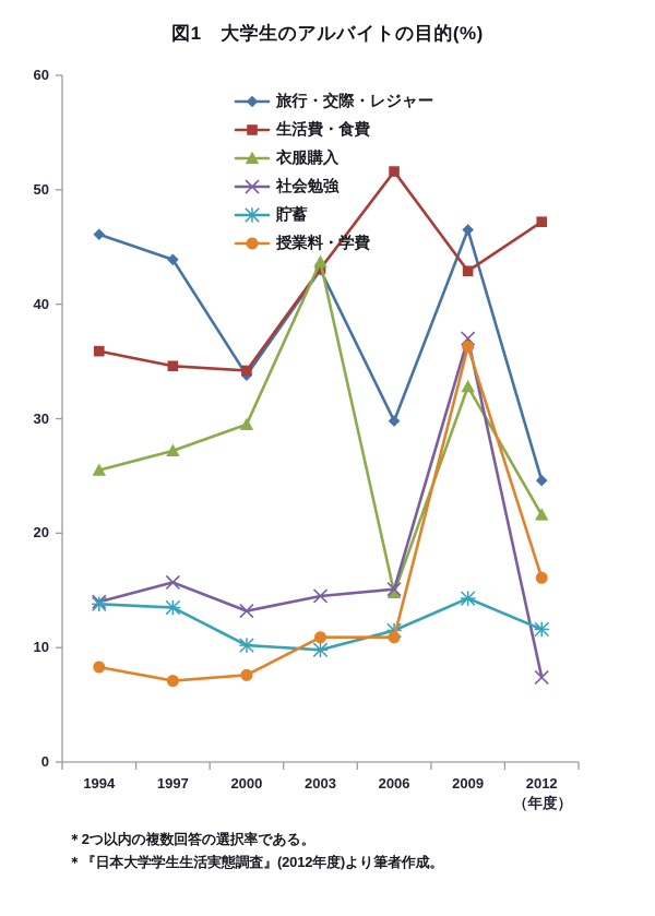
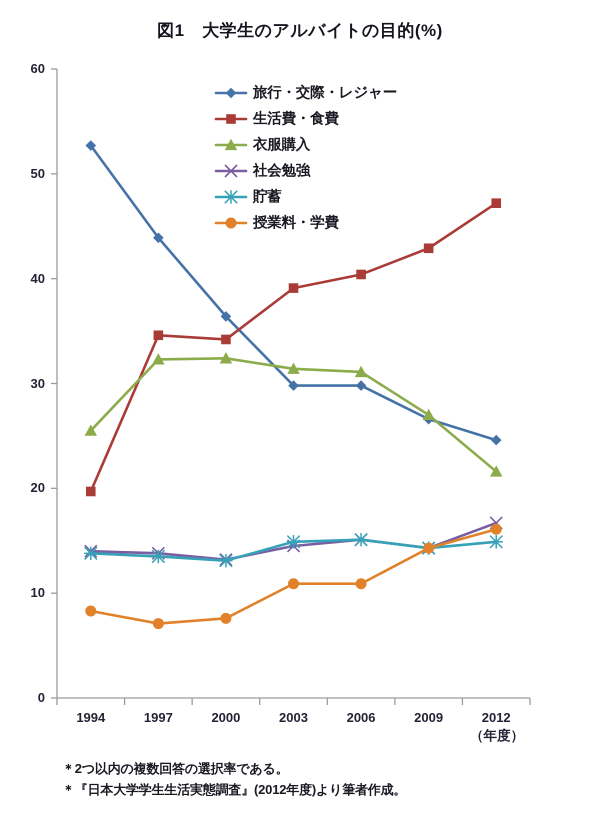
旅行・交際・レジャー/1994: 46.1 -> 52.7
生活費・食費/1994: 35.9 -> 19.7
衣服購入/1997: 27.2 -> 32.3
社会勉強/1997: 15.7 -> 13.8
旅行・交際・レジャー/2000: 33.8 -> 36.4
衣服購入/2000: 29.5 -> 32.4
貯蓄/2000: 10.2 -> 13.1
旅行・交際・レジャー/2003: 43.0 -> 29.8
生活費・食費/2003: 43.1 -> 39.1
衣服購入/2003: 43.7 -> 31.4
貯蓄/2003: 9.8 -> 14.9
生活費・食費/2006: 51.6 -> 40.4
衣服購入/2006: 14.8 -> 31.1
貯蓄/2006: 11.5 -> 15.1
旅行・交際・レジャー/2009: 46.5 -> 26.6
衣服購入/2009: 32.8 -> 27.0
社会勉強/2009: 37.0 -> 14.3
授業料・学費/2009: 36.3 -> 14.3
社会勉強/2012: 7.4 -> 16.7
貯蓄/2012: 11.6 -> 14.9
